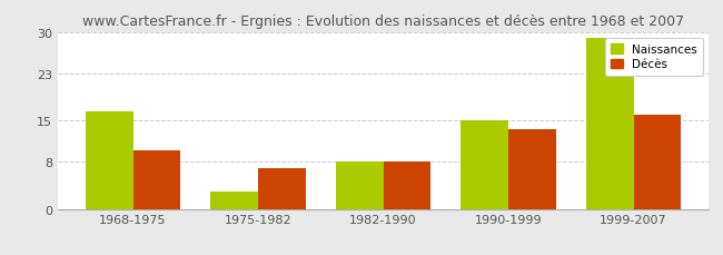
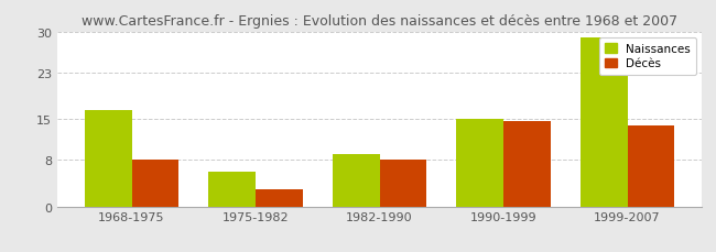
Décès/1968-1975: 10.0 -> 8.0
Naissances/1975-1982: 3.0 -> 6.0
Décès/1975-1982: 7.0 -> 3.0
Naissances/1982-1990: 8.0 -> 9.0
Décès/1990-1999: 13.5 -> 14.6
Décès/1999-2007: 16.0 -> 14.0
